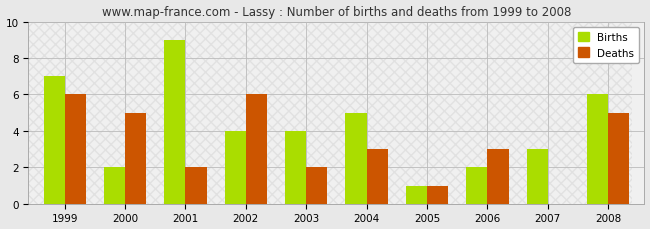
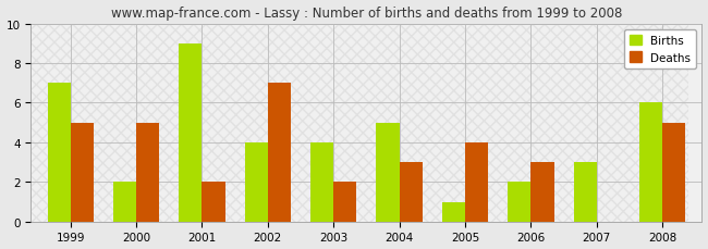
Deaths/1999: 6 -> 5
Deaths/2002: 6 -> 7
Deaths/2005: 1 -> 4
